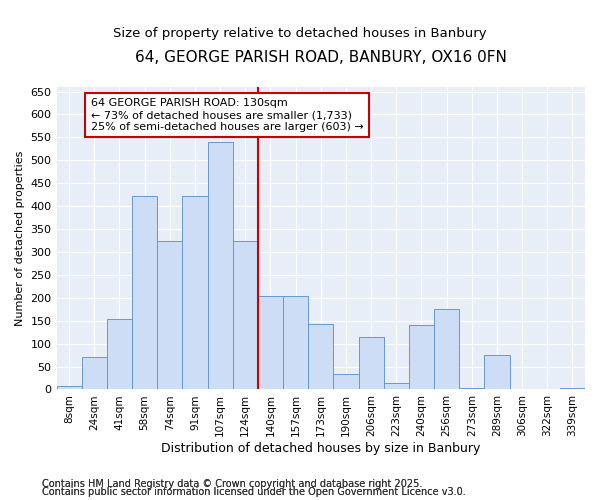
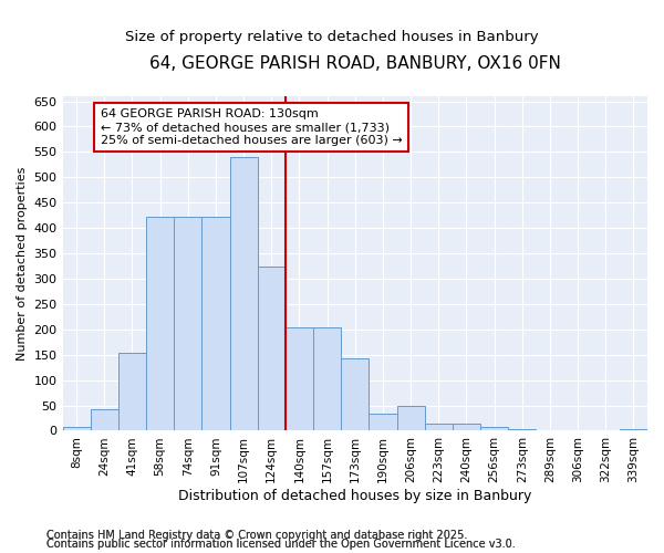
24sqm: 70 -> 43
74sqm: 325 -> 422
206sqm: 115 -> 48
240sqm: 140 -> 14
256sqm: 175 -> 8
289sqm: 75 -> 2
